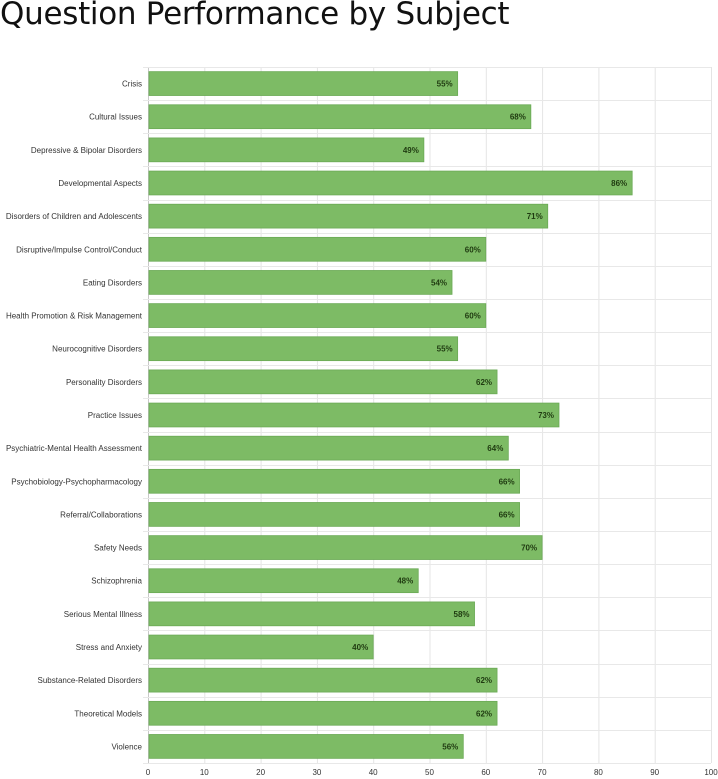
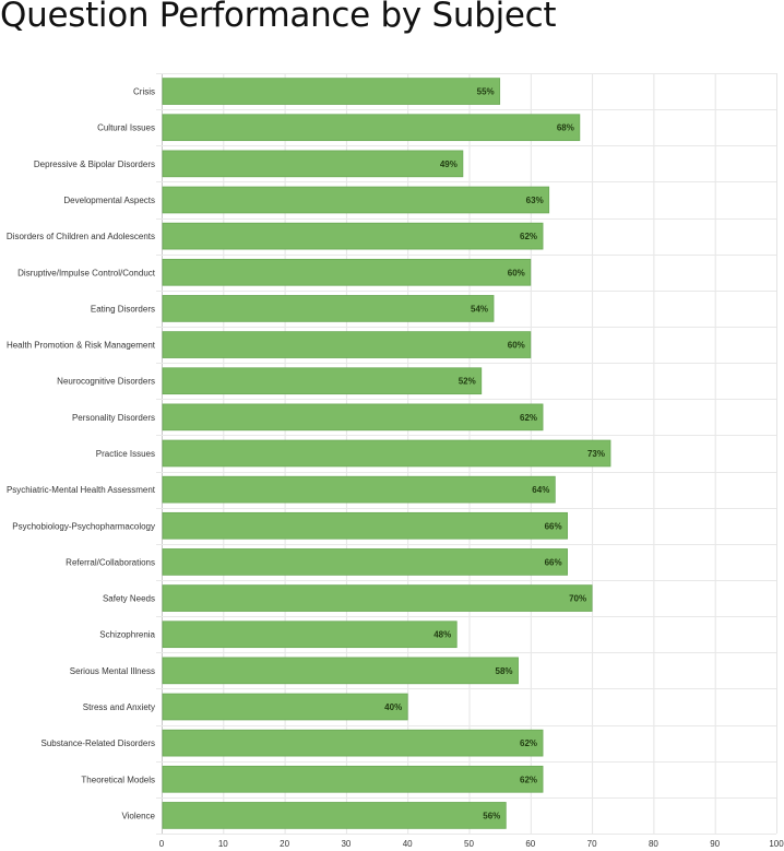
Developmental Aspects: 86% -> 63%
Disorders of Children and Adolescents: 71% -> 62%
Neurocognitive Disorders: 55% -> 52%
